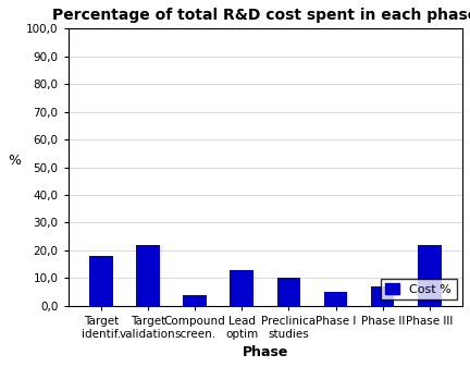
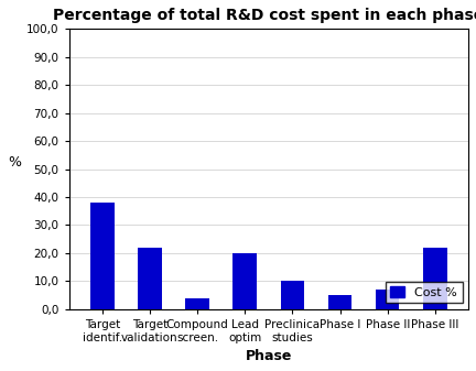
Target identif.: 18 -> 38
Lead optim: 13 -> 20
